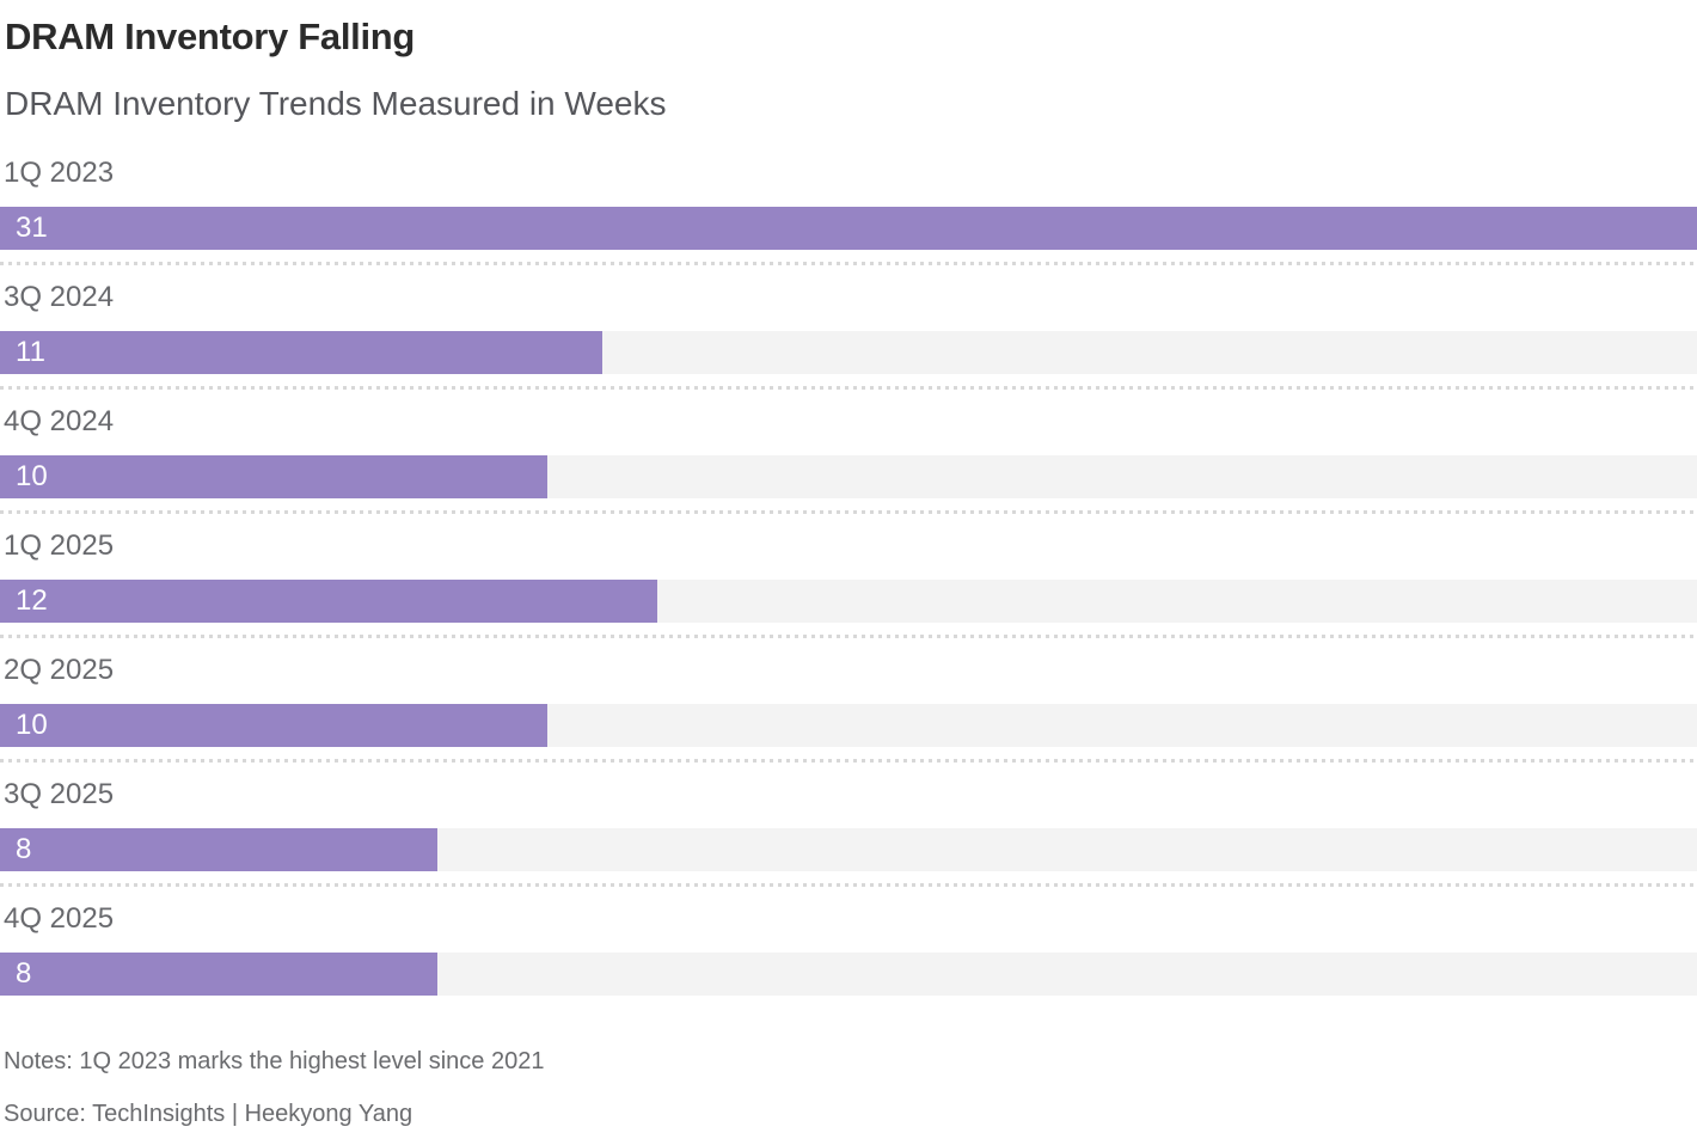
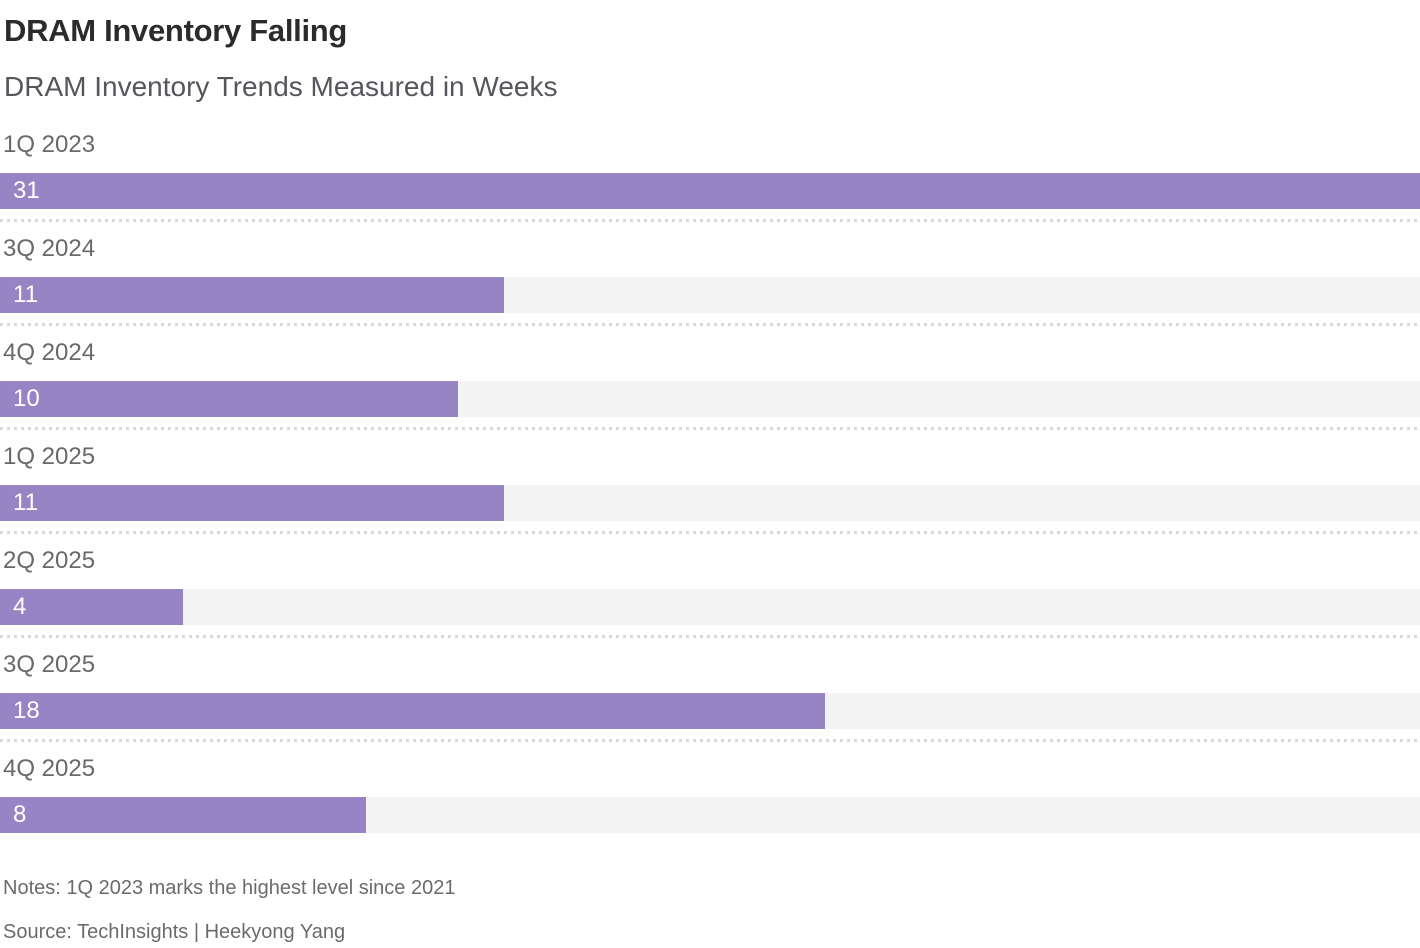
1Q 2025: 12 -> 11
2Q 2025: 10 -> 4
3Q 2025: 8 -> 18
